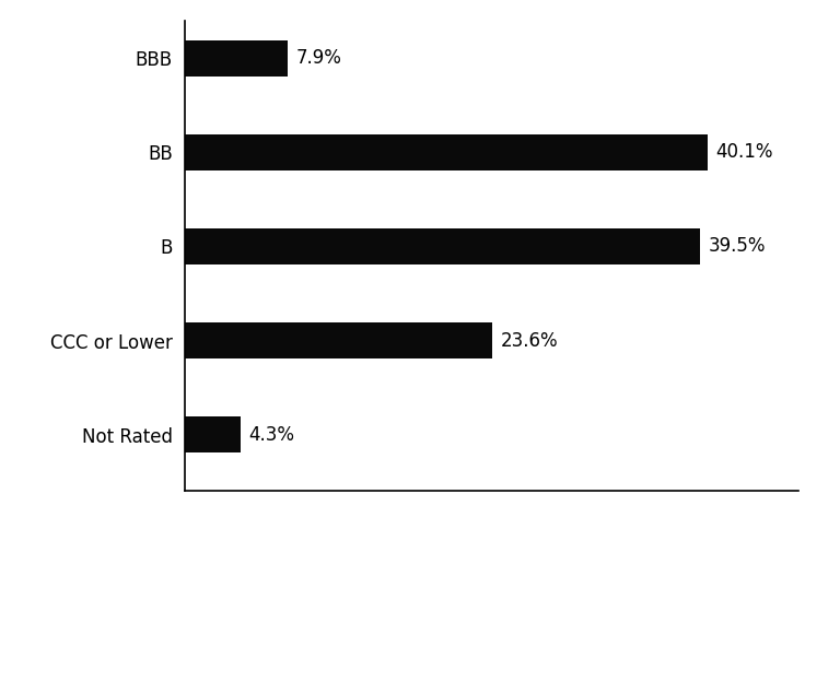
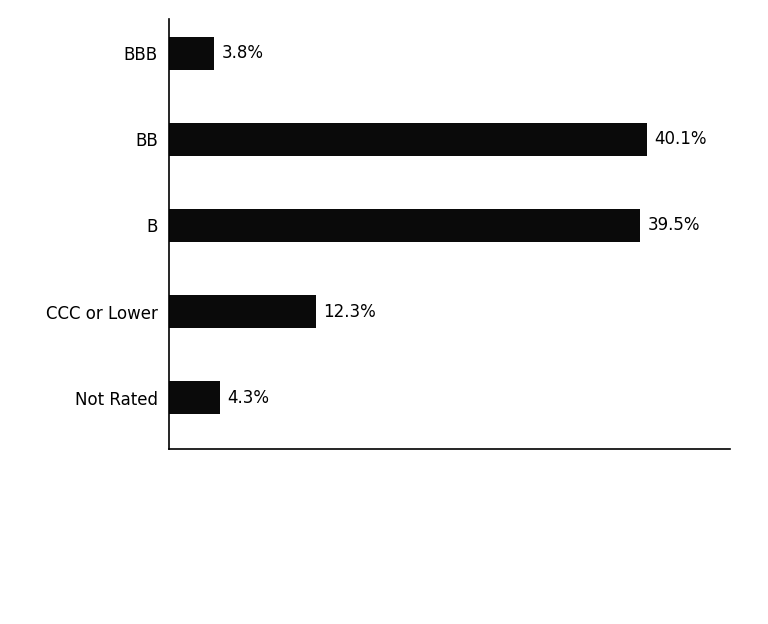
BBB: 7.9% -> 3.8%
CCC or Lower: 23.6% -> 12.3%
